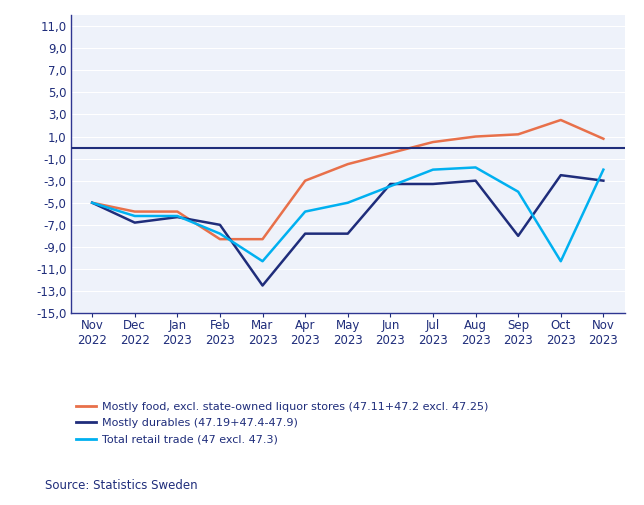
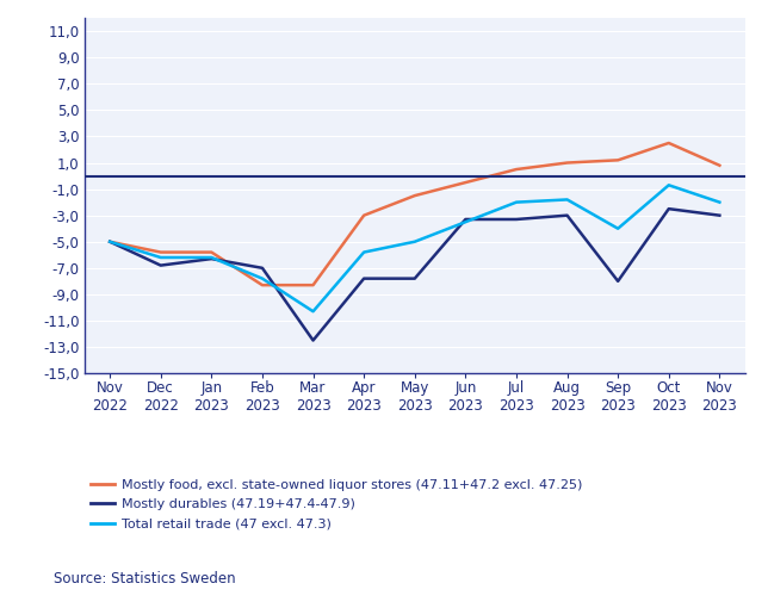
Total retail trade (47 excl. 47.3)/Oct 2023: -10,3 -> -0,7
